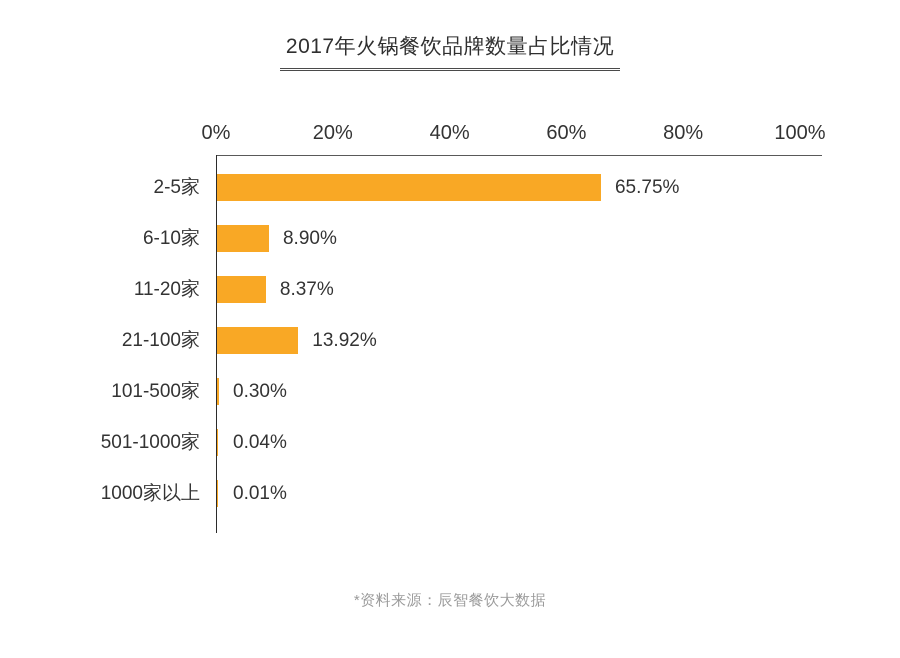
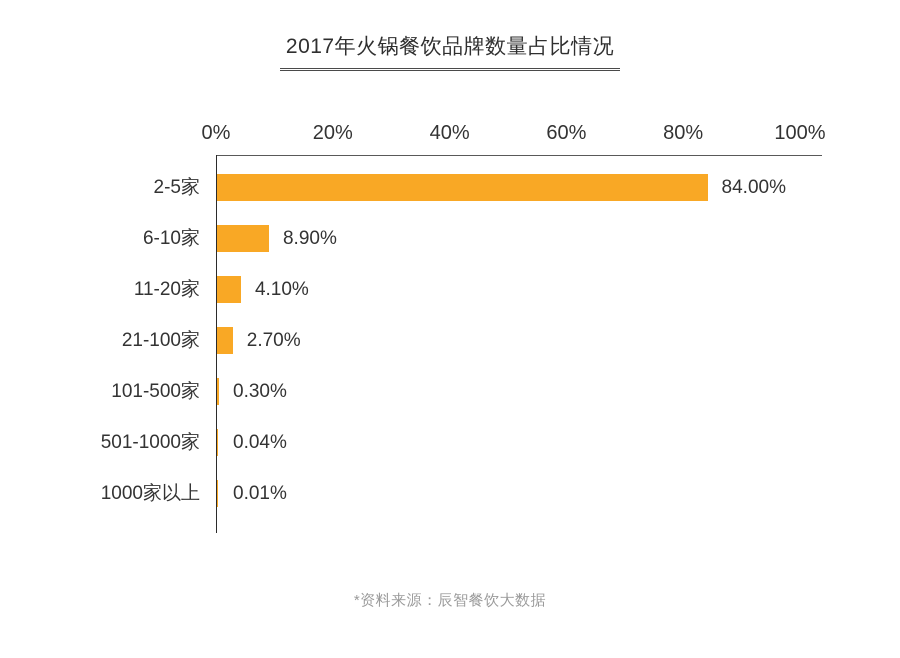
2-5家: 65.75% -> 84.00%
11-20家: 8.37% -> 4.10%
21-100家: 13.92% -> 2.70%
